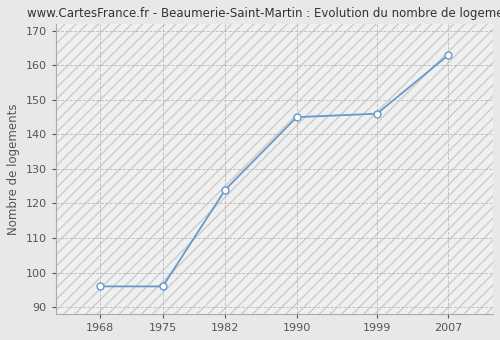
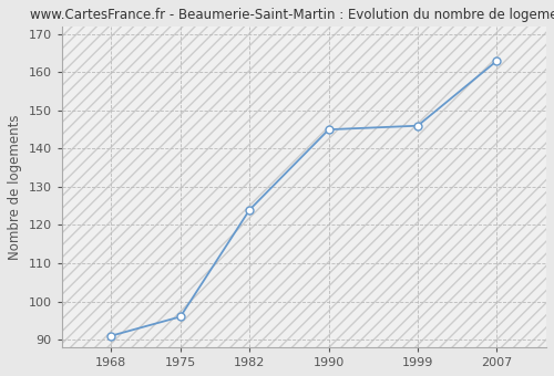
1968: 96 -> 91
